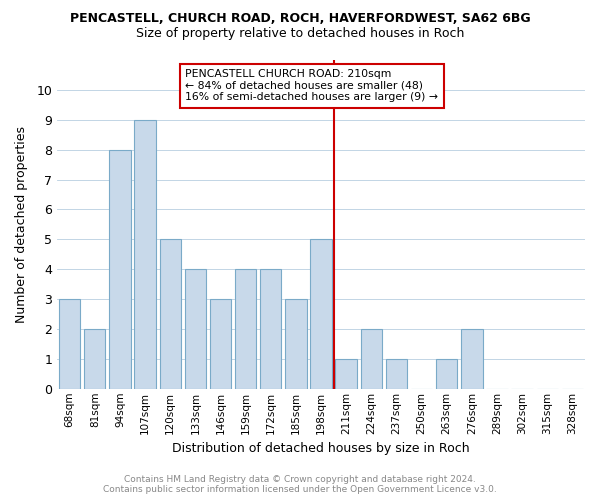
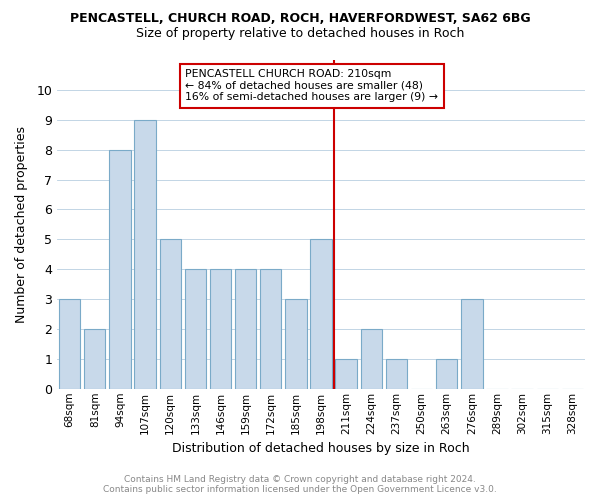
146sqm: 3 -> 4
276sqm: 2 -> 3
